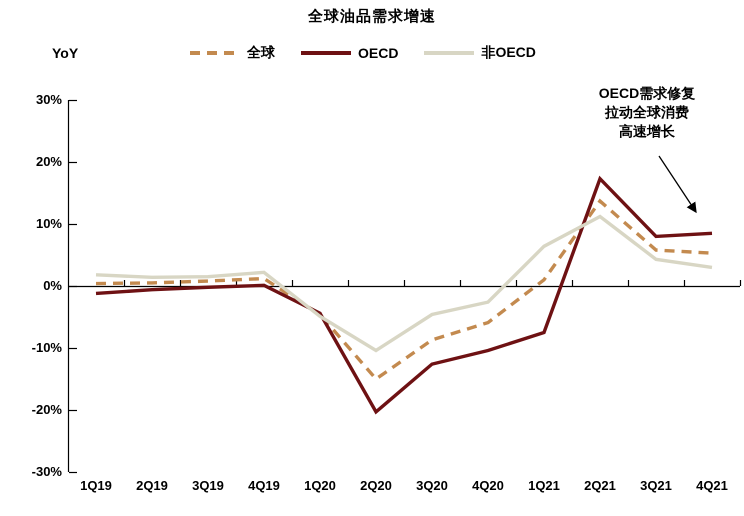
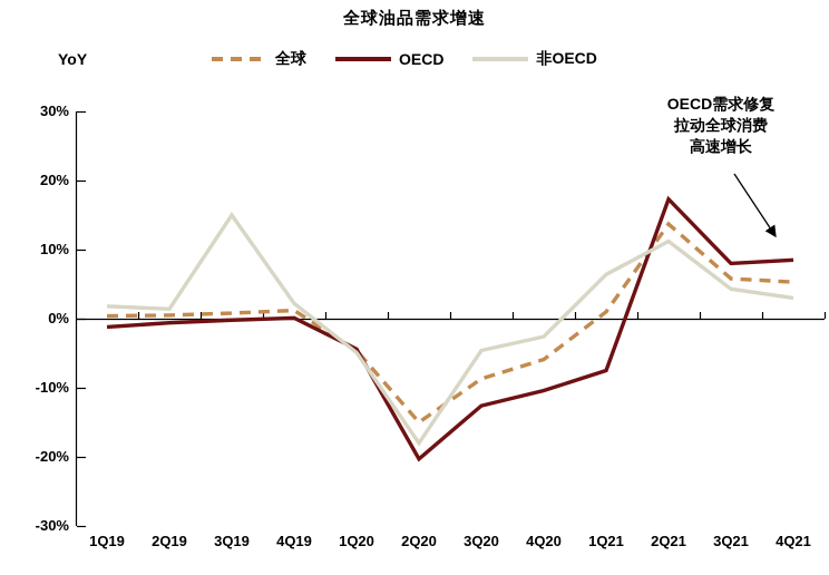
非OECD/3Q19: 2% -> 15%
非OECD/2Q20: -10% -> -18%
